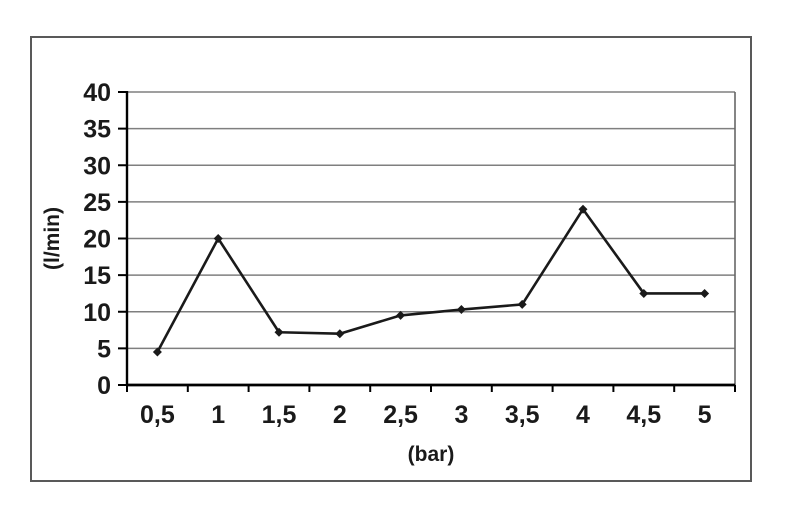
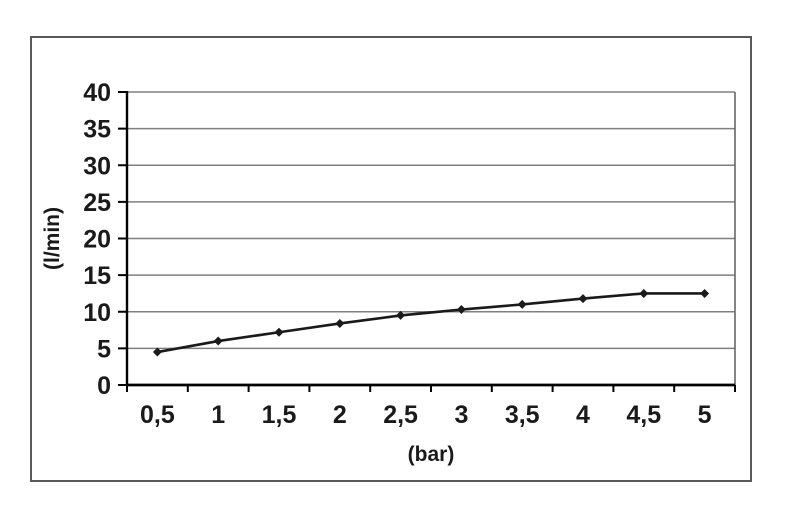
1: 20 -> 6
2: 7 -> 8
4: 24 -> 12
